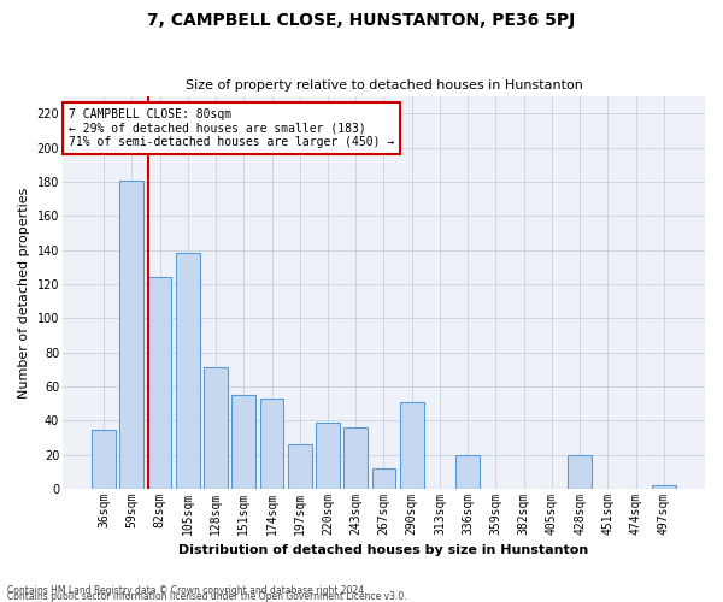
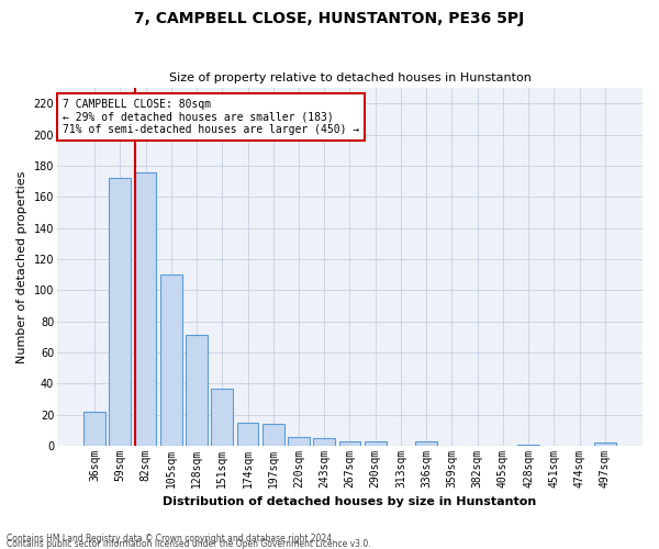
36sqm: 35 -> 22
59sqm: 181 -> 172
82sqm: 124 -> 176
105sqm: 138 -> 110
151sqm: 55 -> 37
174sqm: 53 -> 15
197sqm: 26 -> 14
220sqm: 39 -> 6
243sqm: 36 -> 5
267sqm: 12 -> 3
290sqm: 51 -> 3
336sqm: 20 -> 3
428sqm: 20 -> 1
